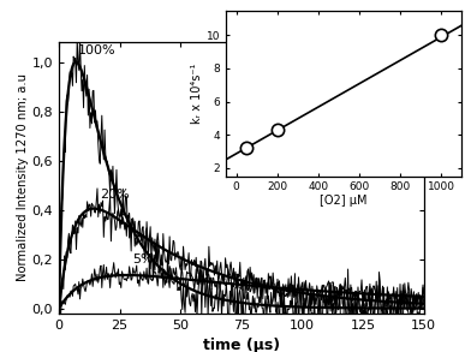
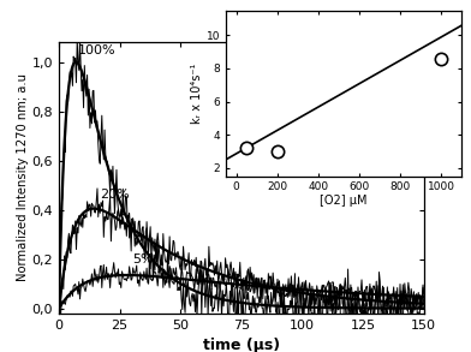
200: 4.3 -> 3.0
1000: 10.0 -> 8.6
